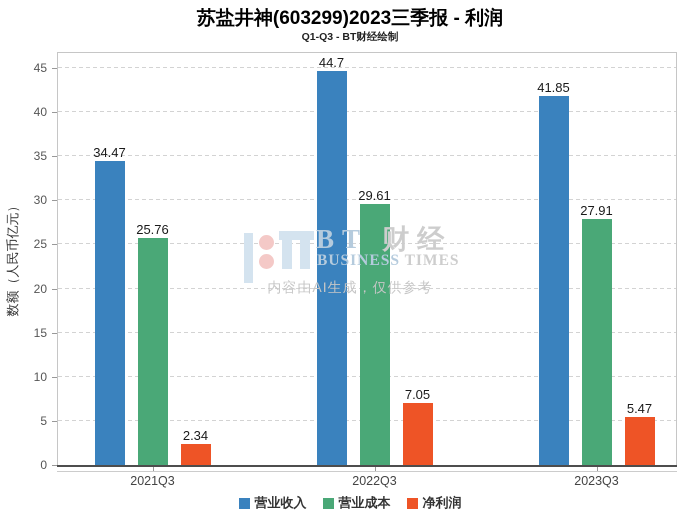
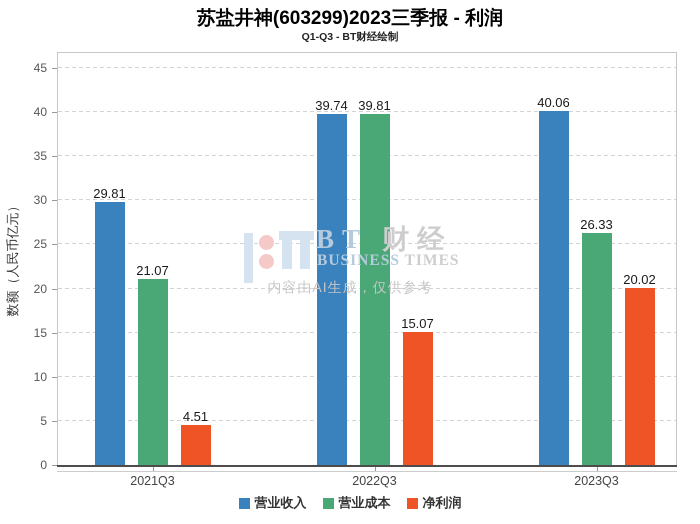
营业收入/2021Q3: 34.47 -> 29.81
营业成本/2021Q3: 25.76 -> 21.07
净利润/2021Q3: 2.34 -> 4.51
营业收入/2022Q3: 44.7 -> 39.74
营业成本/2022Q3: 29.61 -> 39.81
净利润/2022Q3: 7.05 -> 15.07
营业收入/2023Q3: 41.85 -> 40.06
营业成本/2023Q3: 27.91 -> 26.33
净利润/2023Q3: 5.47 -> 20.02
